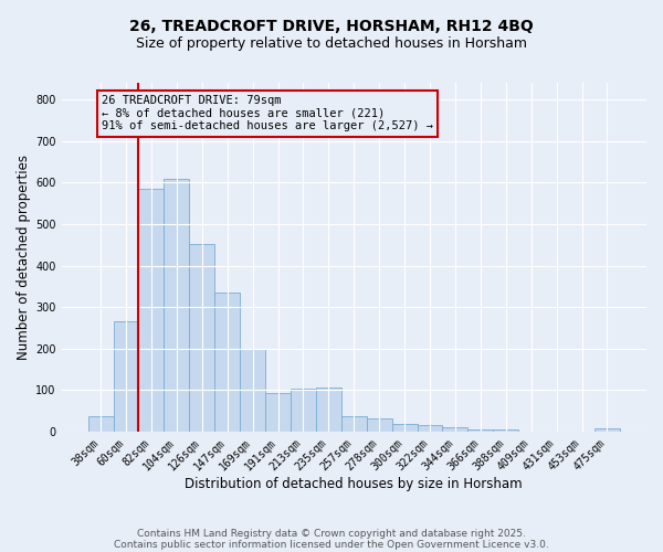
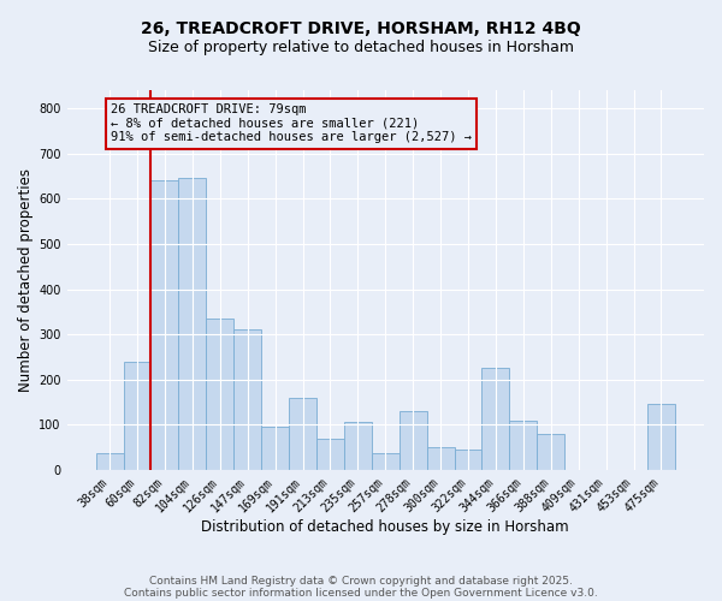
60sqm: 267 -> 240
82sqm: 585 -> 640
104sqm: 610 -> 645
126sqm: 453 -> 335
147sqm: 335 -> 310
169sqm: 200 -> 95
191sqm: 93 -> 160
213sqm: 103 -> 70
278sqm: 32 -> 130
300sqm: 18 -> 50
322sqm: 17 -> 45
344sqm: 10 -> 225
366sqm: 5 -> 110
388sqm: 4 -> 80
475sqm: 7 -> 145
